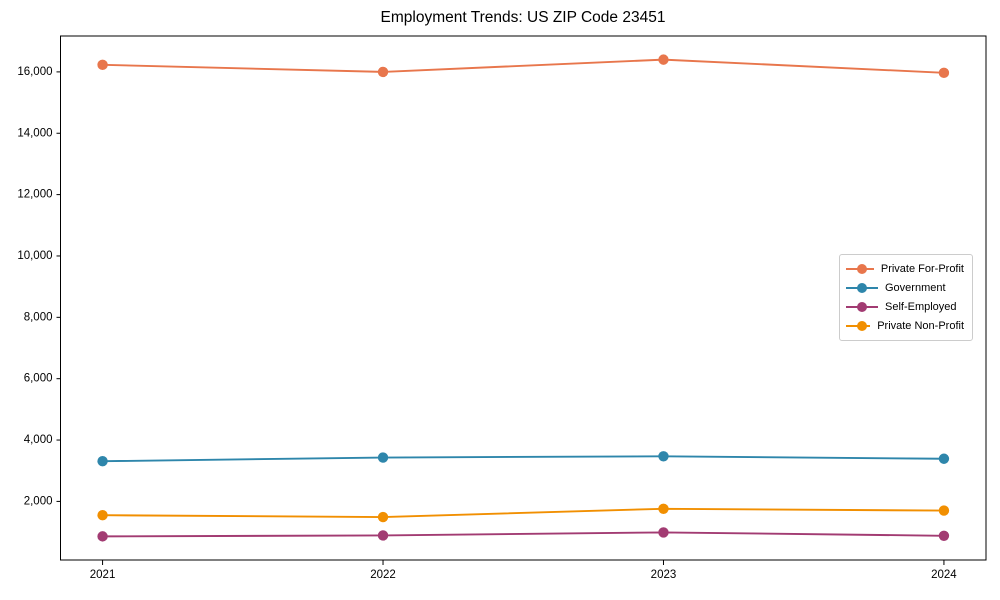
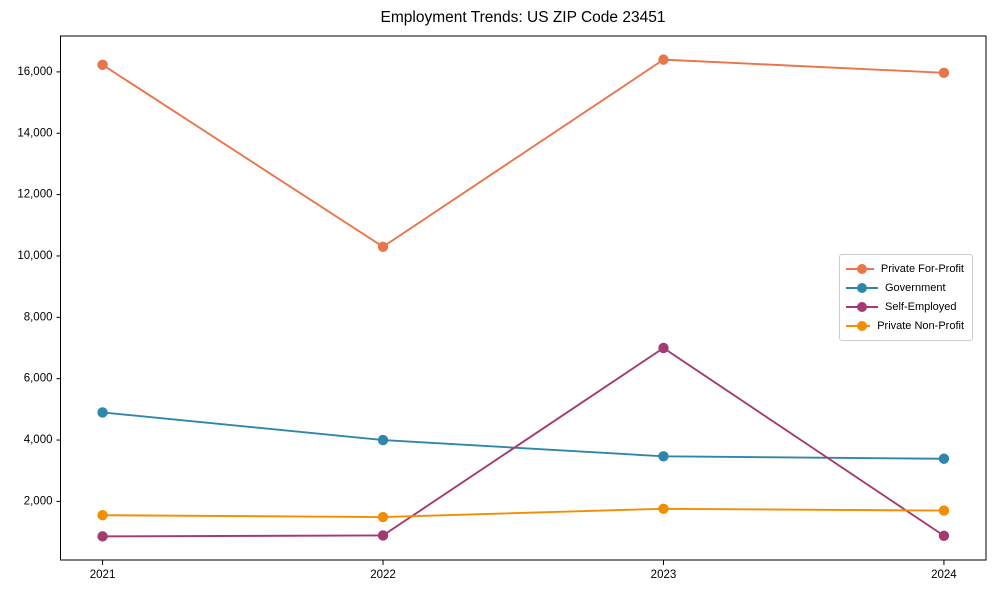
Government/2021: 3300 -> 4900
Private For-Profit/2022: 16000 -> 10300
Government/2022: 3400 -> 4000
Self-Employed/2023: 1000 -> 7000
